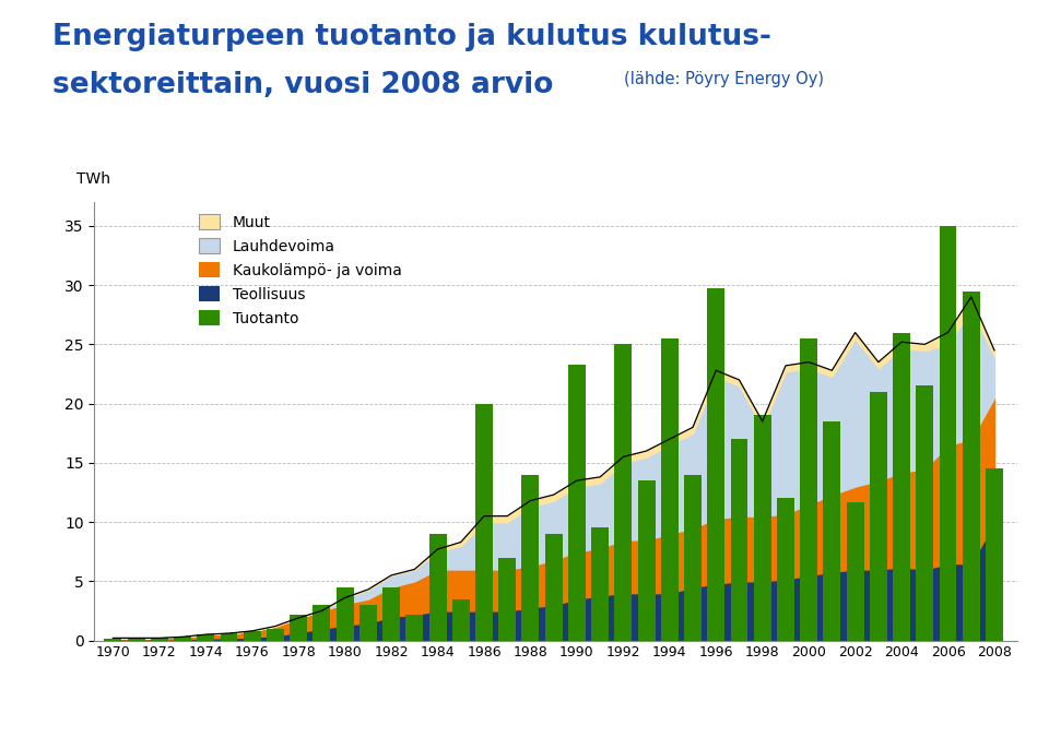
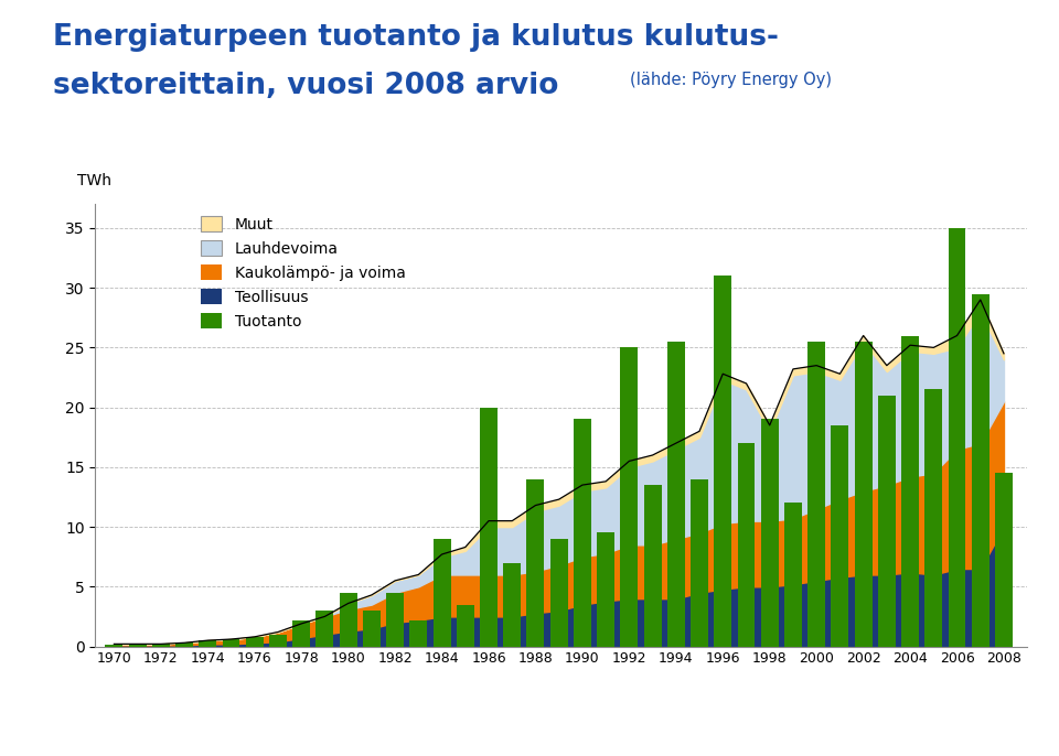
Tuotanto/1990: 23.3 -> 19.0
Tuotanto/1996: 29.7 -> 31.0
Tuotanto/2002: 11.7 -> 25.5
